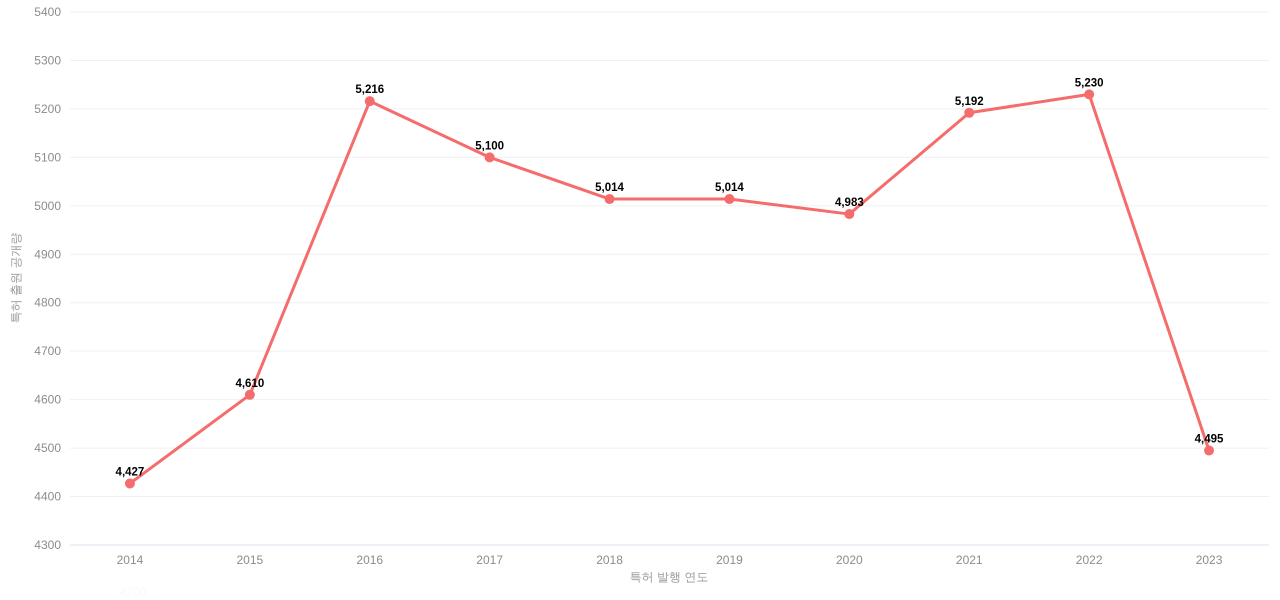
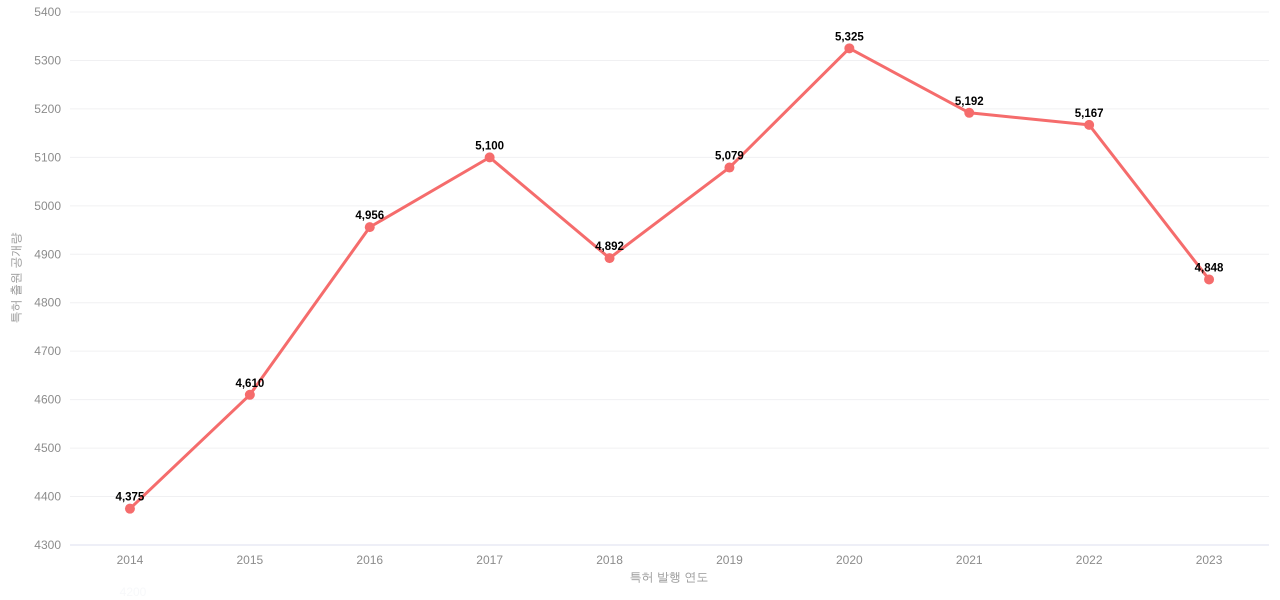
2014: 4,427 -> 4,375
2016: 5,216 -> 4,956
2018: 5,014 -> 4,892
2019: 5,014 -> 5,079
2020: 4,983 -> 5,325
2022: 5,230 -> 5,167
2023: 4,495 -> 4,848
